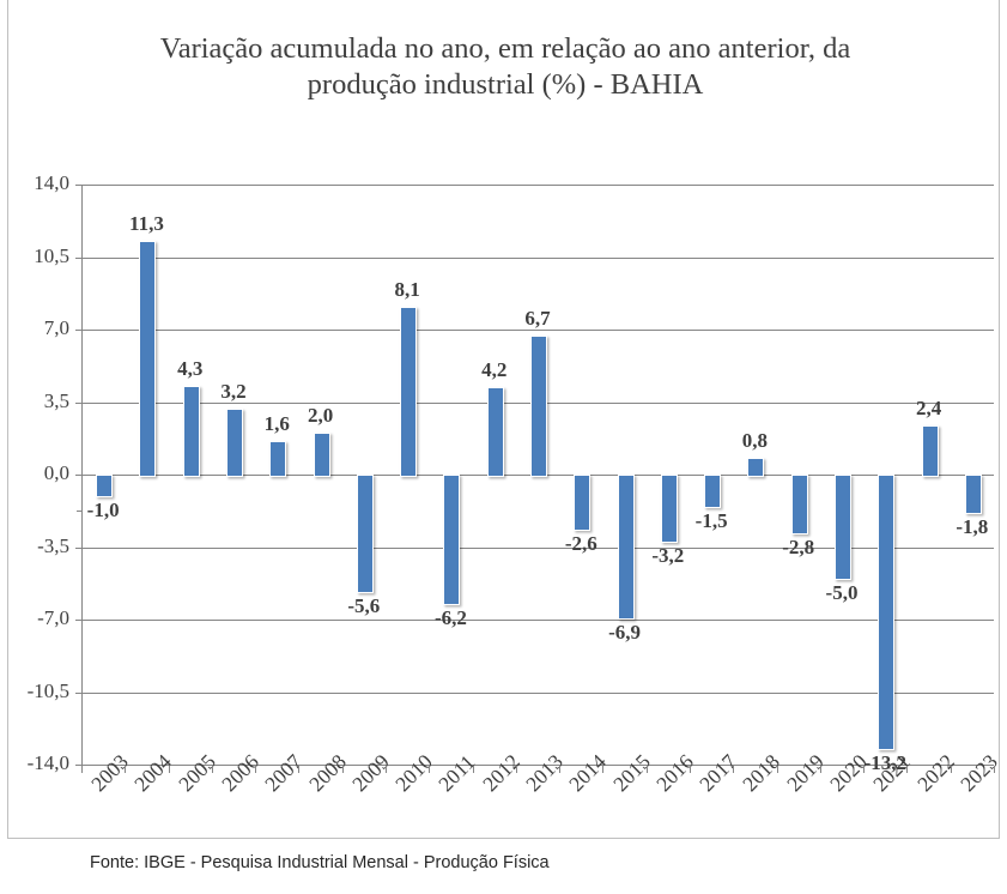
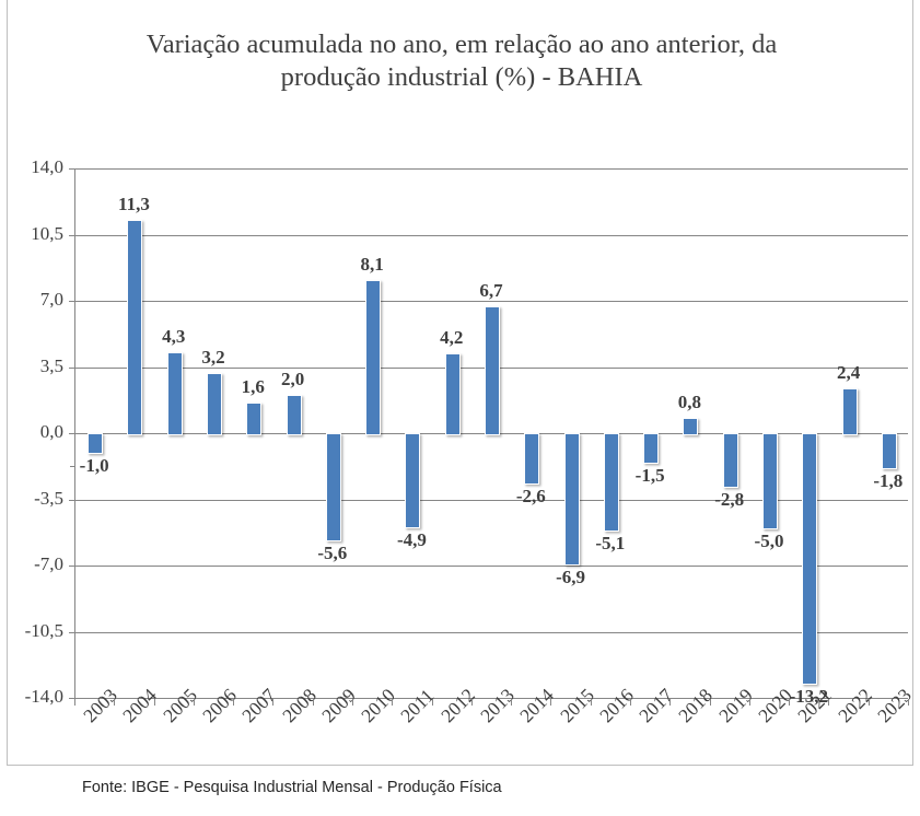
2011: -6,2 -> -4,9
2016: -3,2 -> -5,1
